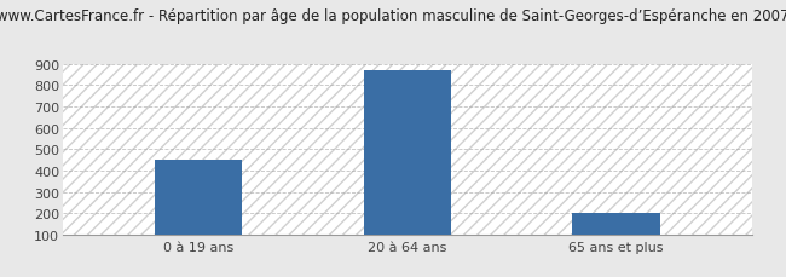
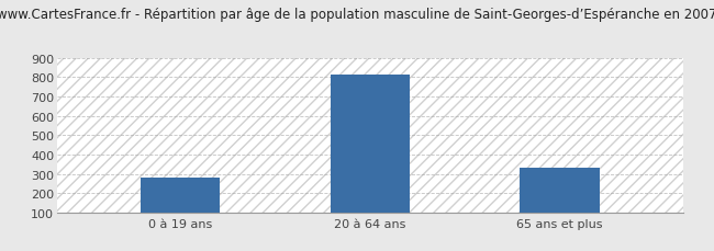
0 à 19 ans: 450 -> 280
20 à 64 ans: 870 -> 810
65 ans et plus: 200 -> 330
